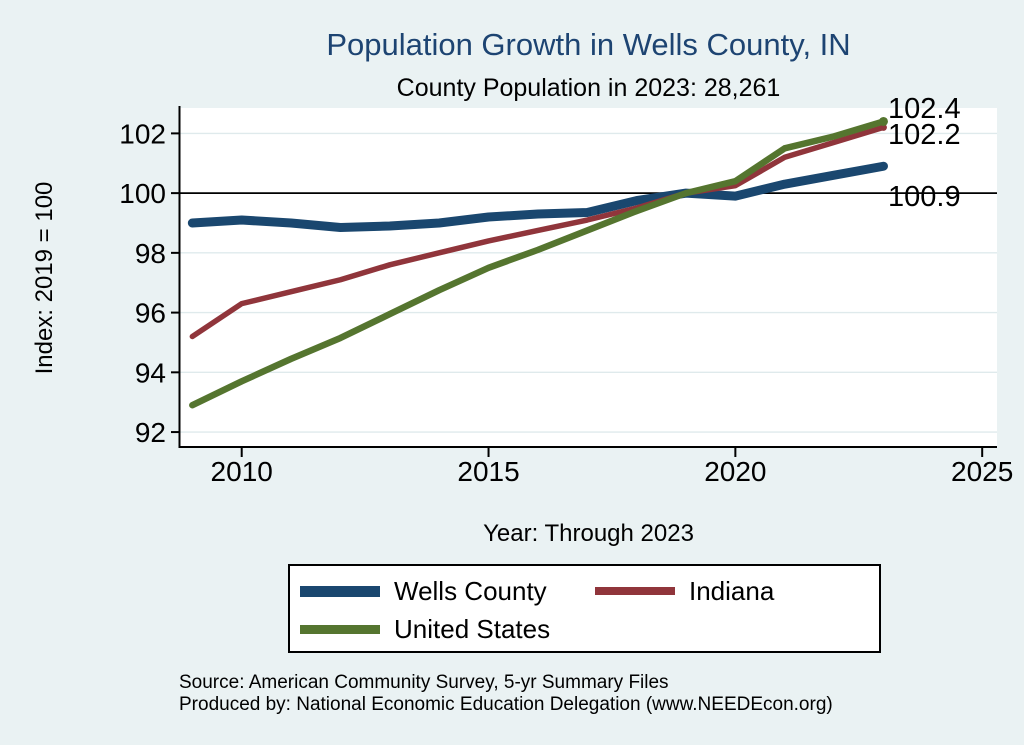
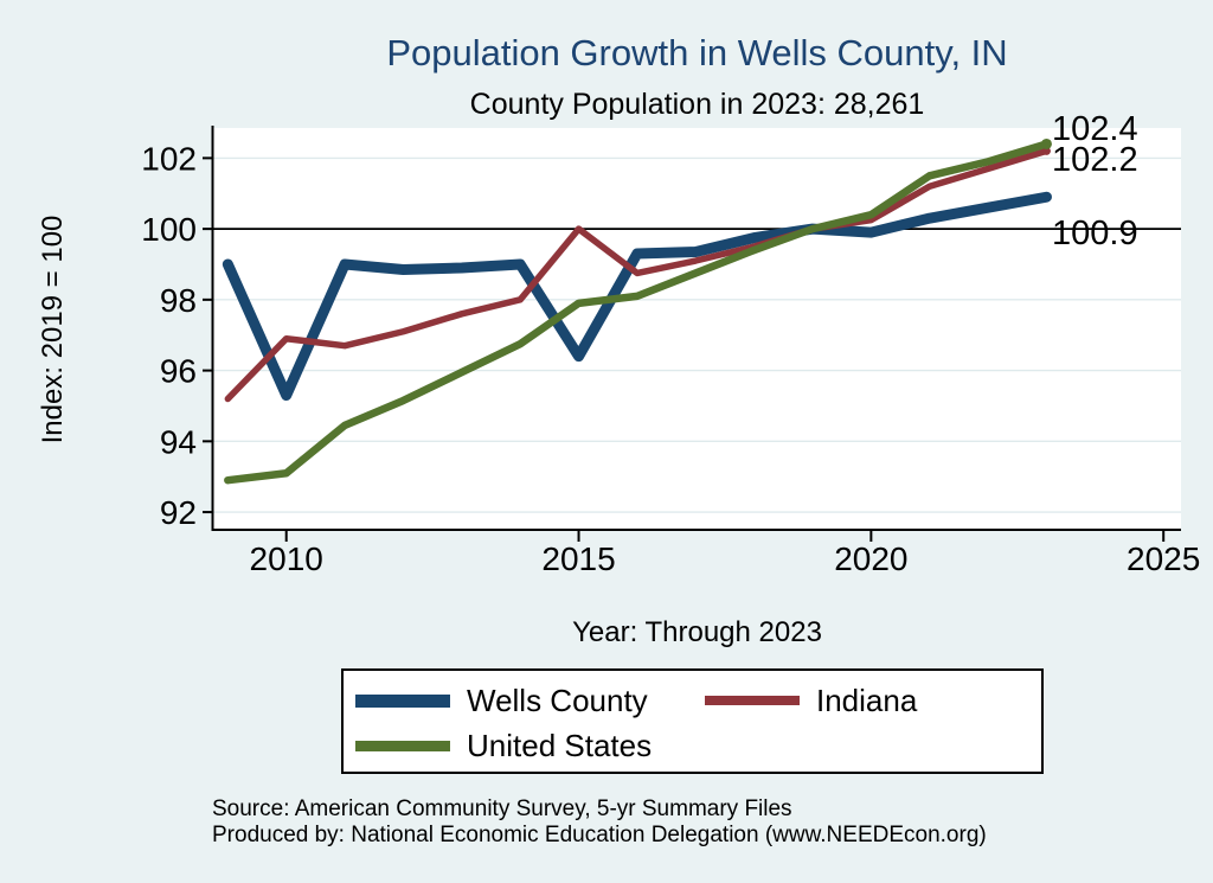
Wells County/2010: 99.1 -> 95.3
Indiana/2010: 96.3 -> 96.9
United States/2010: 93.7 -> 93.1
Wells County/2015: 99.2 -> 96.4
Indiana/2015: 98.4 -> 100.0
United States/2015: 97.5 -> 97.9
